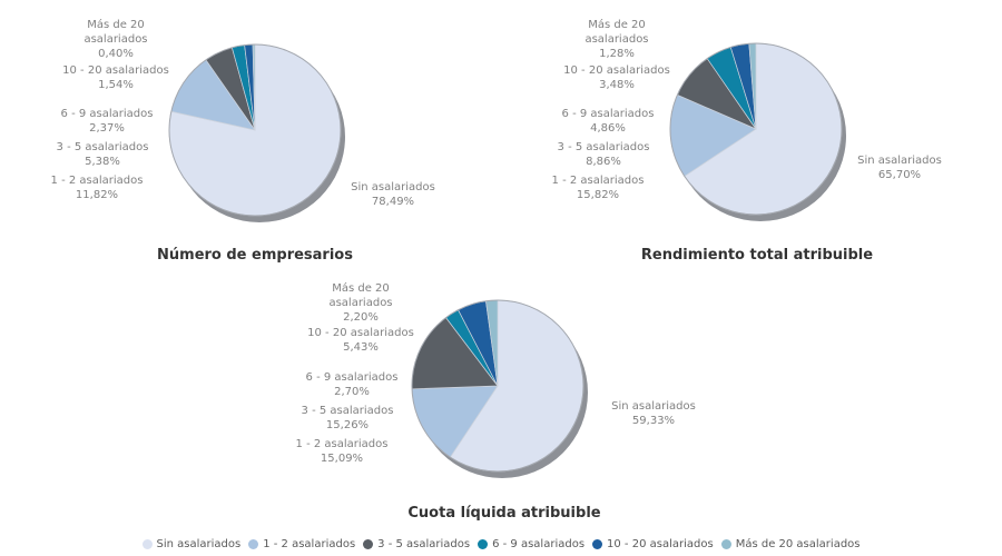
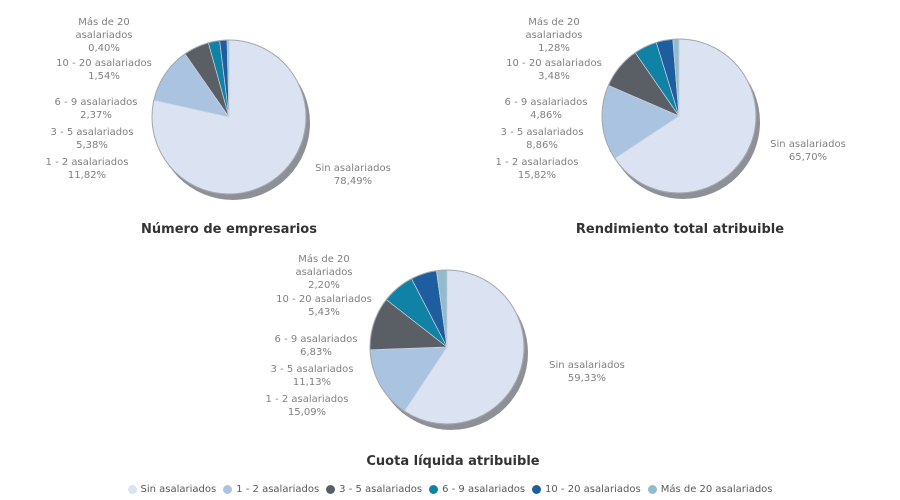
Cuota líquida atribuible/3 - 5 asalariados: 15,26% -> 11,13%
Cuota líquida atribuible/6 - 9 asalariados: 2,70% -> 6,83%
